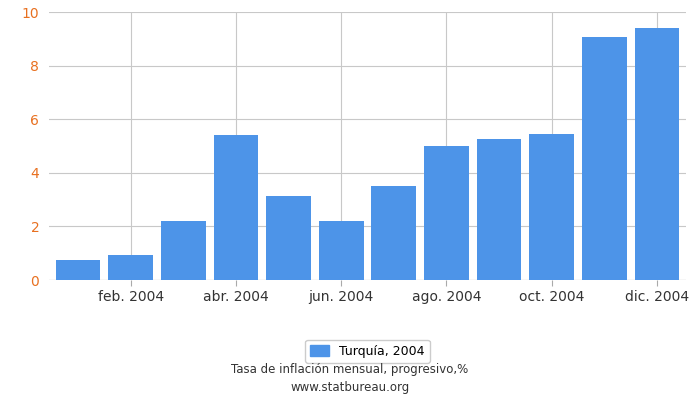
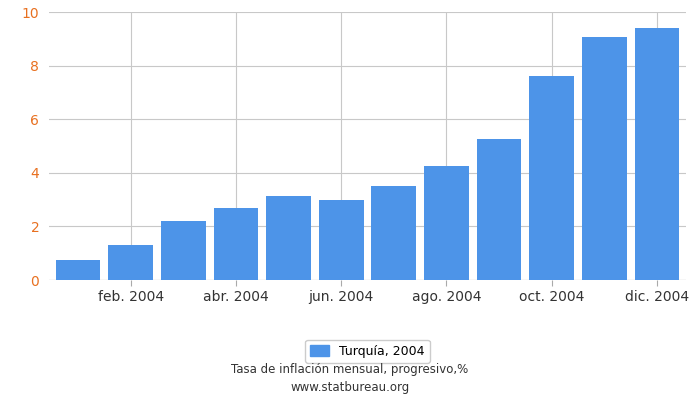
feb. 2004: 0.95 -> 1.30
abr. 2004: 5.40 -> 2.70
jun. 2004: 2.20 -> 3.00
ago. 2004: 5.00 -> 4.25
oct. 2004: 5.45 -> 7.60
